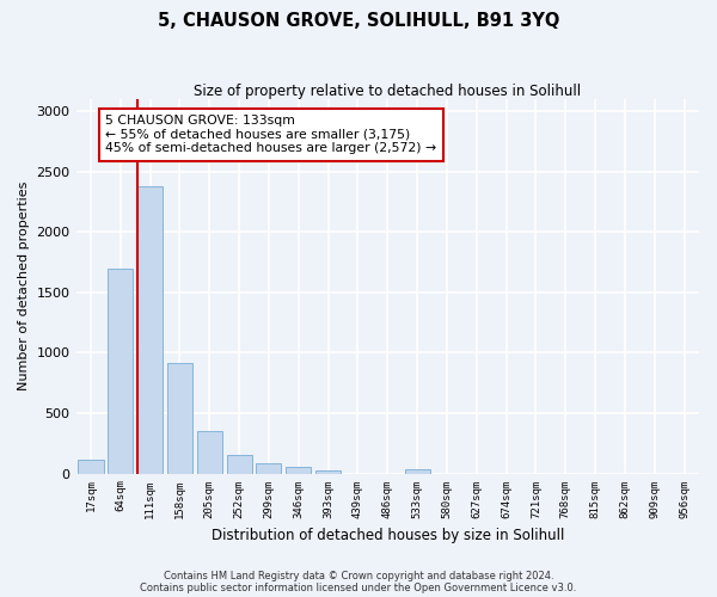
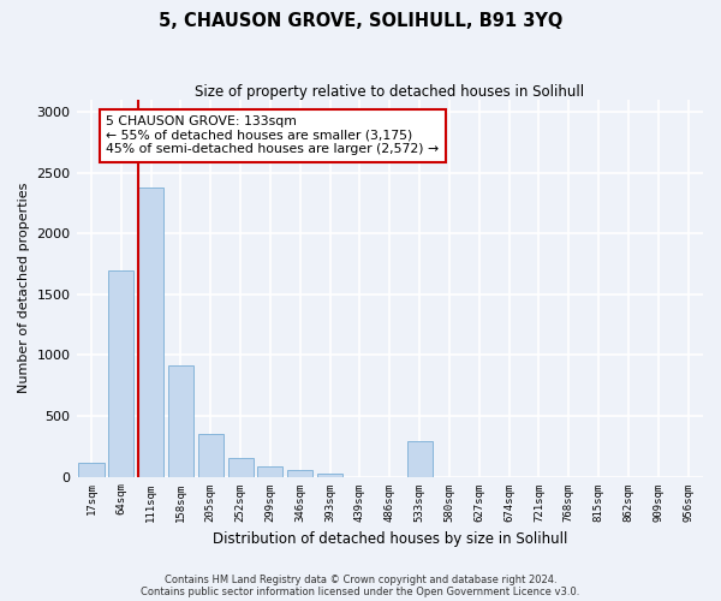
533sqm: 40 -> 290
